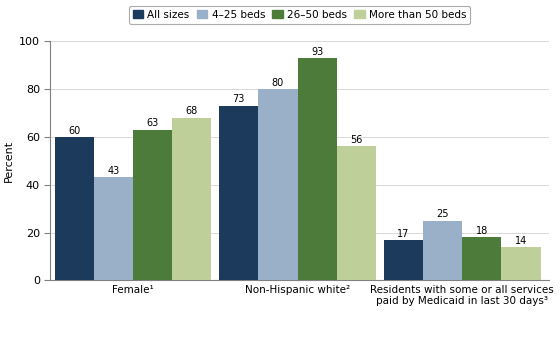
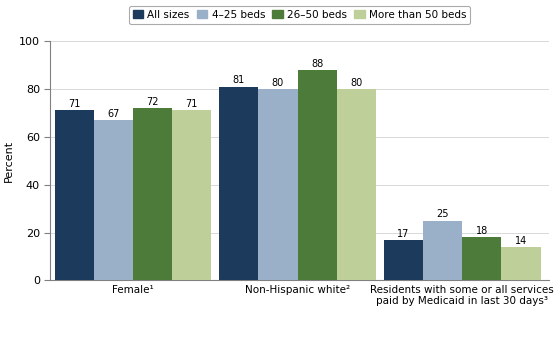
All sizes/Female¹: 60 -> 71
4–25 beds/Female¹: 43 -> 67
26–50 beds/Female¹: 63 -> 72
More than 50 beds/Female¹: 68 -> 71
All sizes/Non-Hispanic white²: 73 -> 81
26–50 beds/Non-Hispanic white²: 93 -> 88
More than 50 beds/Non-Hispanic white²: 56 -> 80
